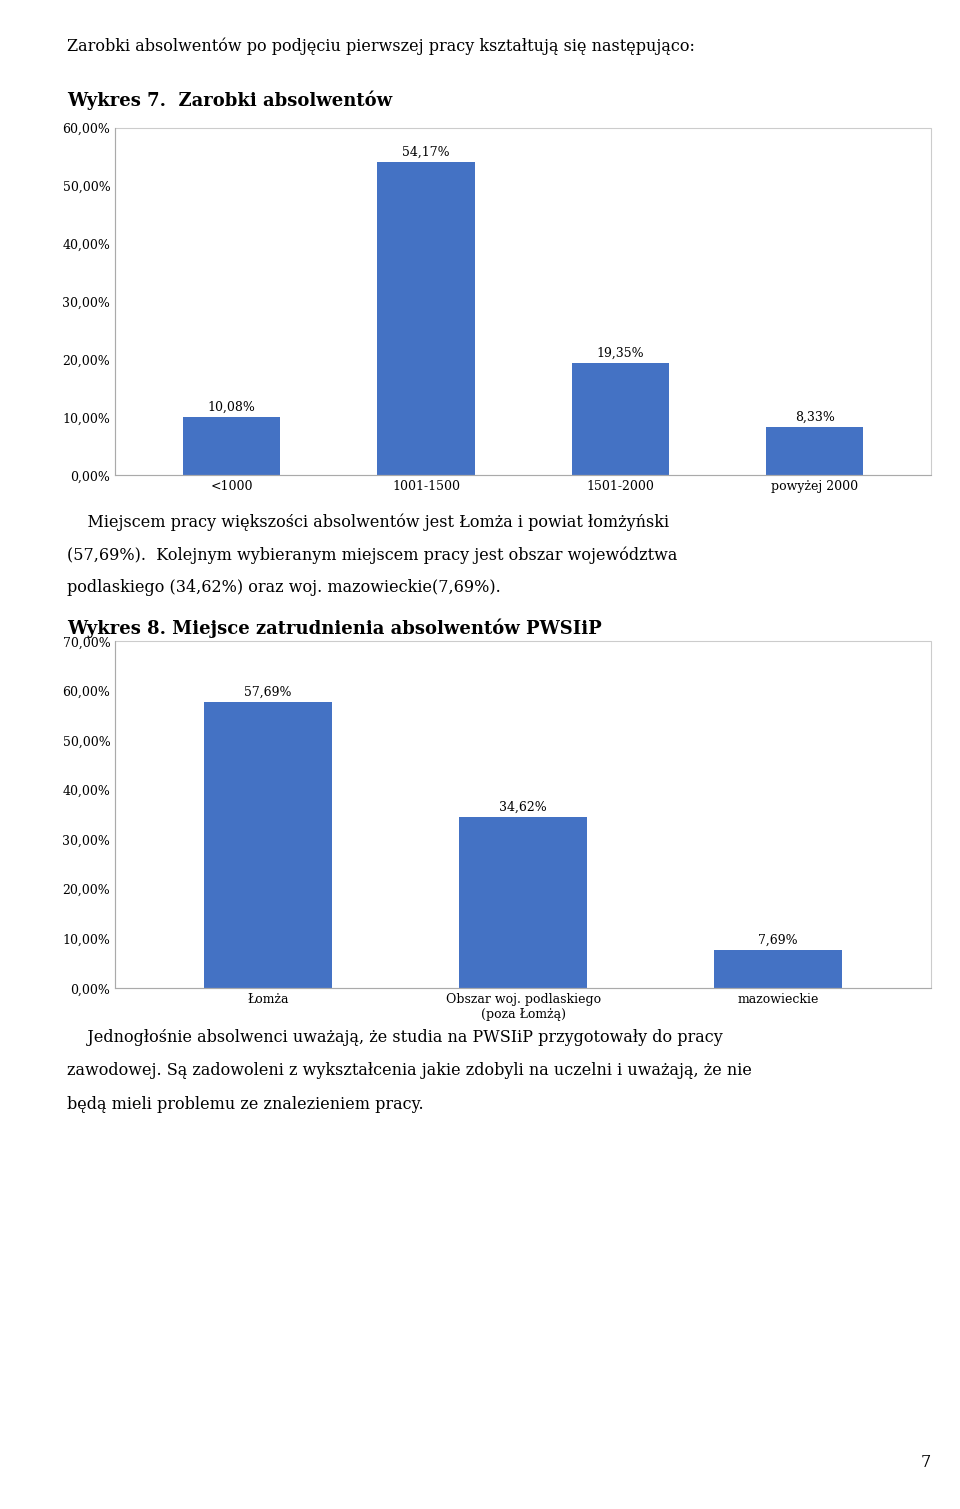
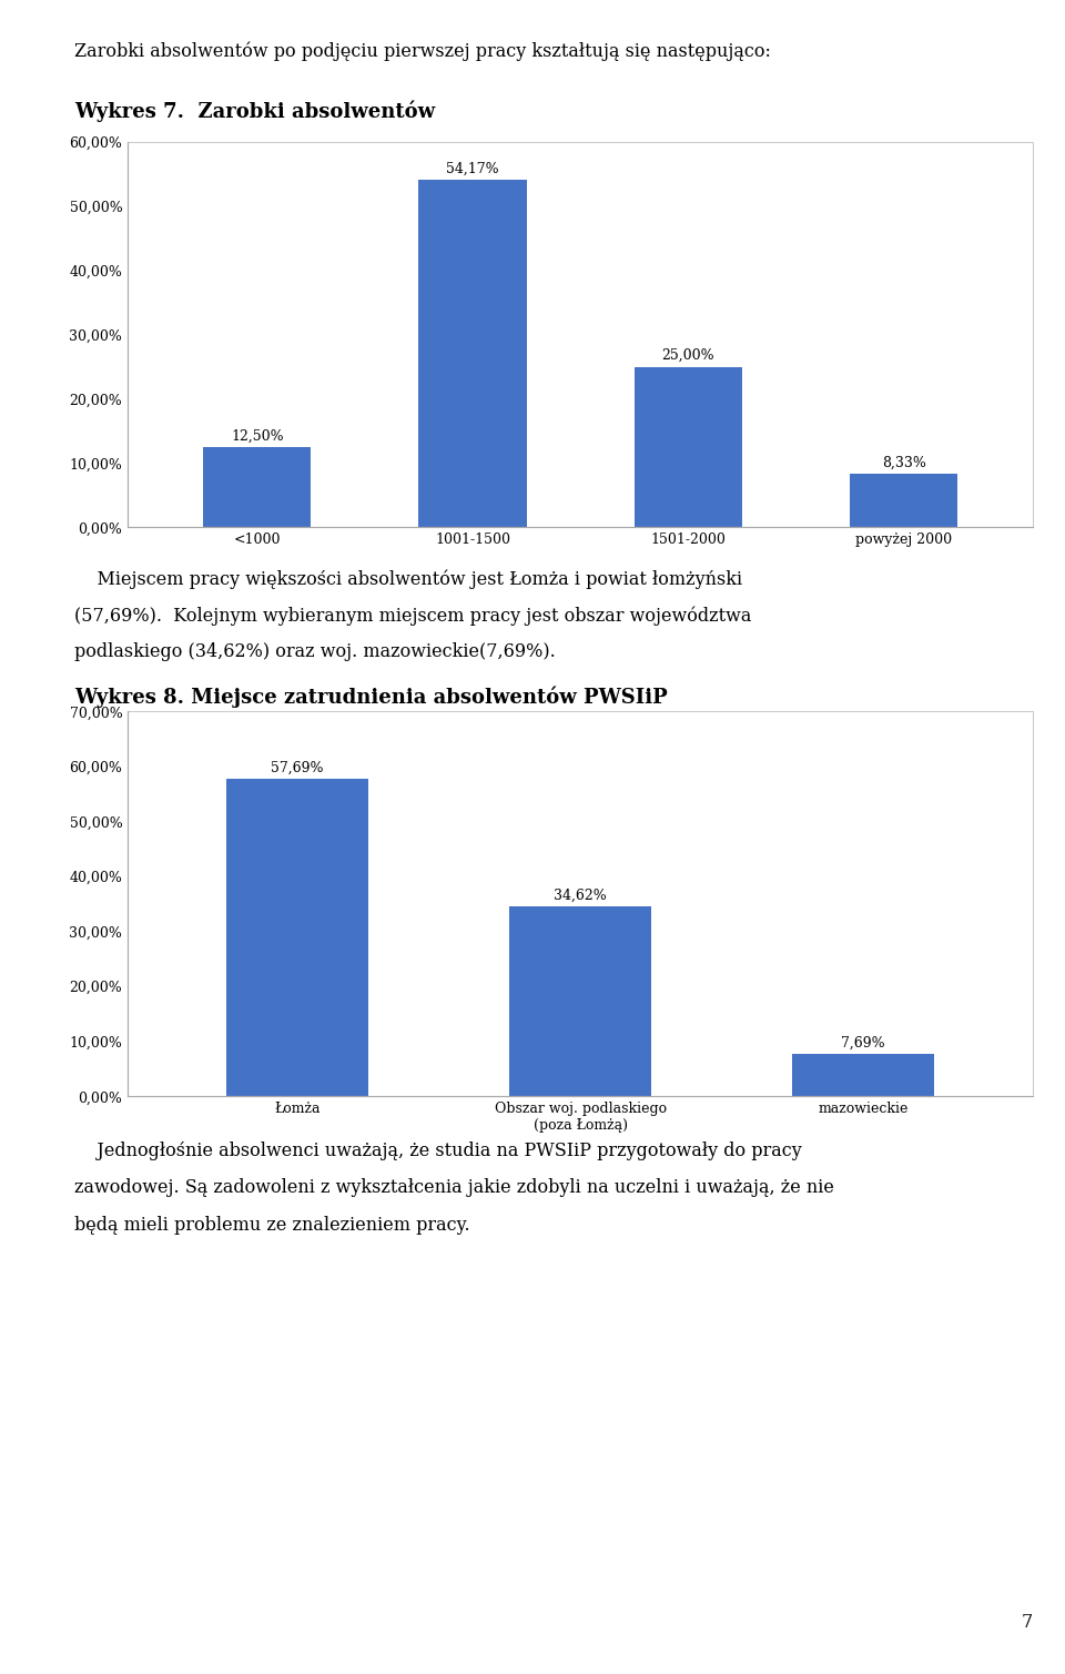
<1000: 10,08% -> 12,50%
1501-2000: 19,35% -> 25,00%
